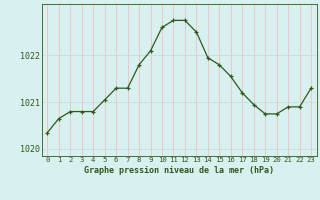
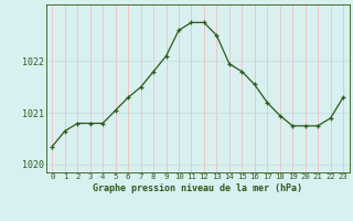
7: 1021.30 -> 1021.50
21: 1020.90 -> 1020.75
